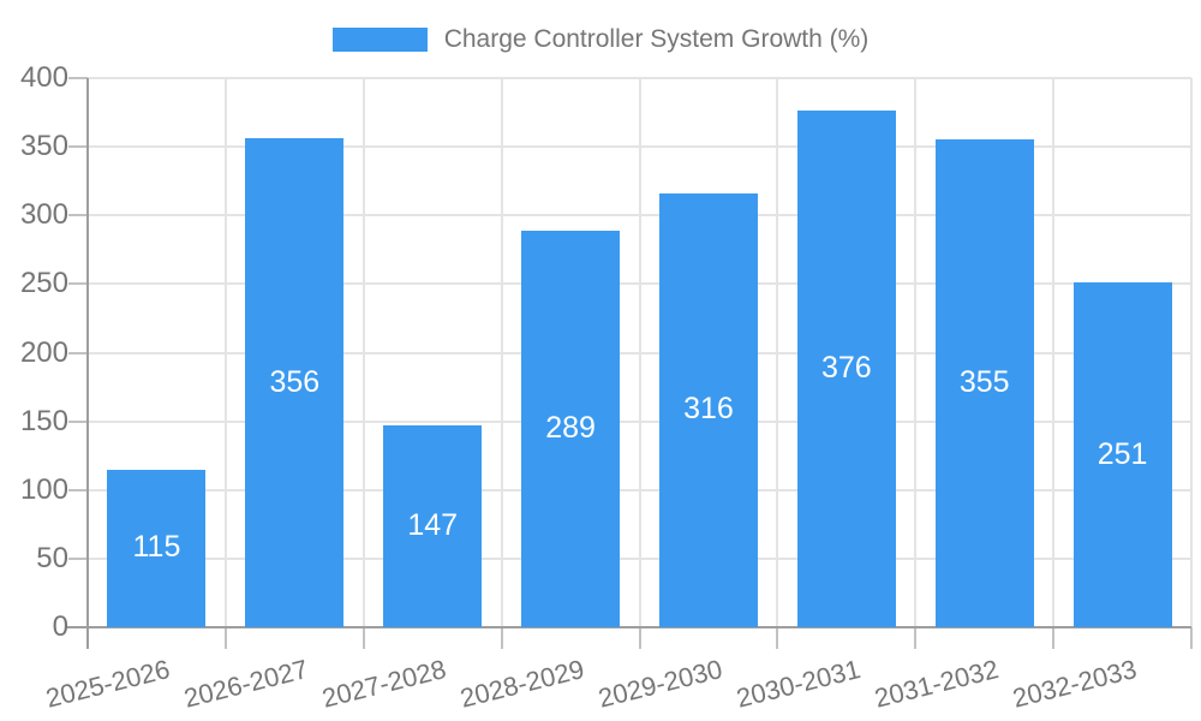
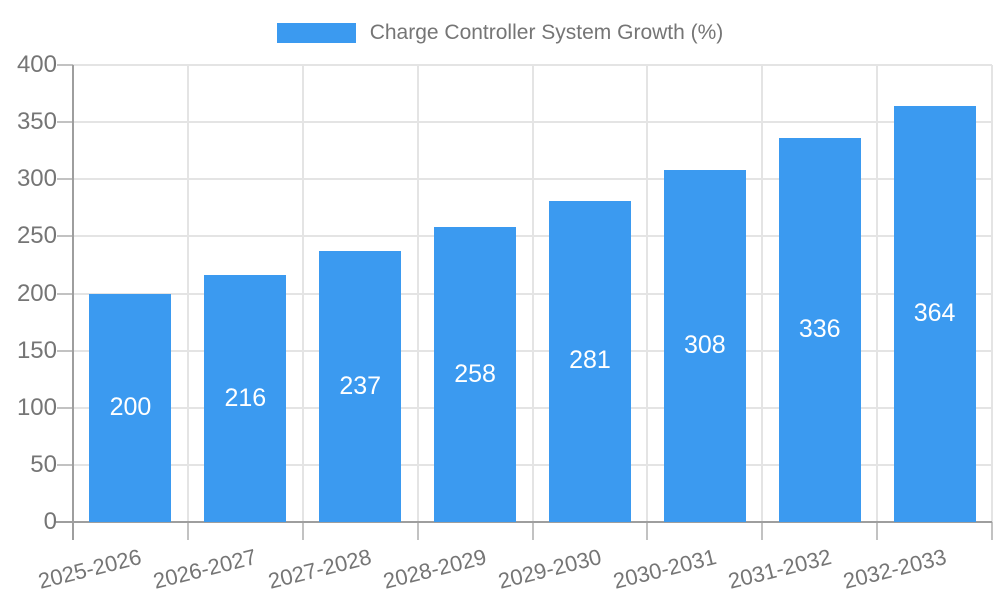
2025-2026: 115 -> 200
2026-2027: 356 -> 216
2027-2028: 147 -> 237
2028-2029: 289 -> 258
2029-2030: 316 -> 281
2030-2031: 376 -> 308
2031-2032: 355 -> 336
2032-2033: 251 -> 364
